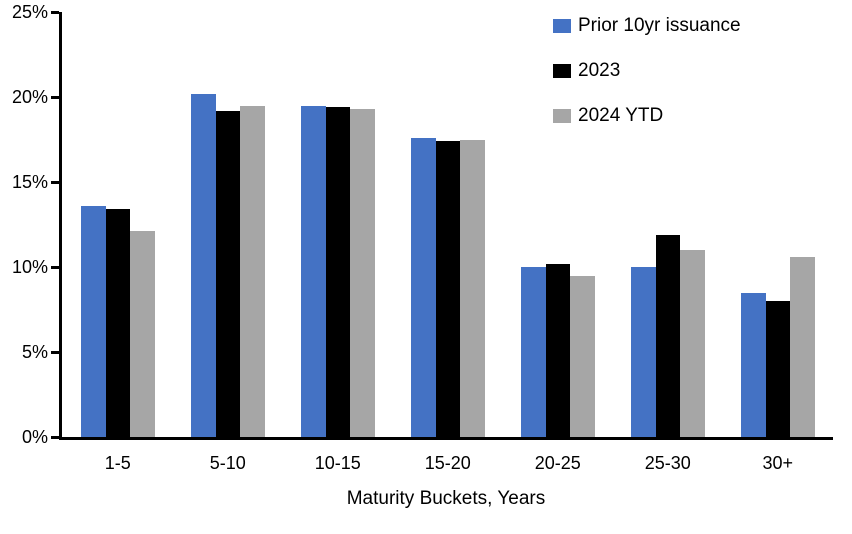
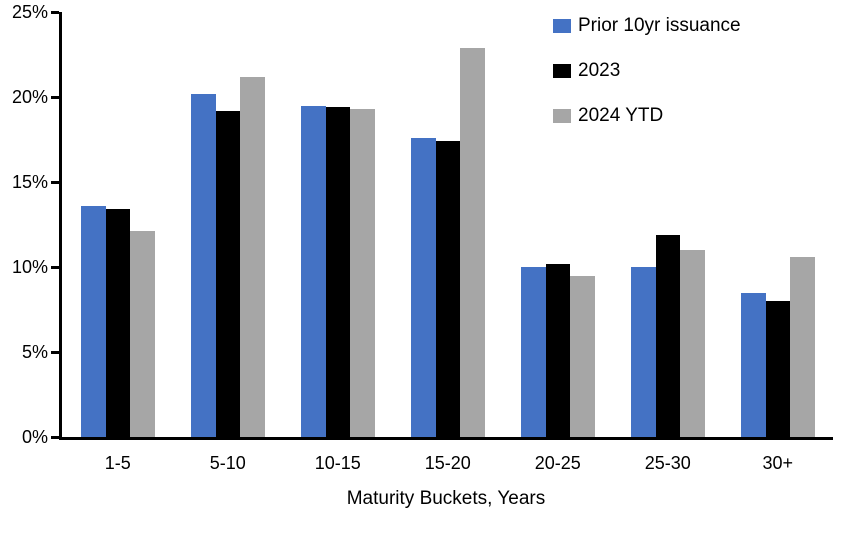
2024 YTD/5-10: 19.5% -> 21.2%
2024 YTD/15-20: 17.5% -> 22.9%
